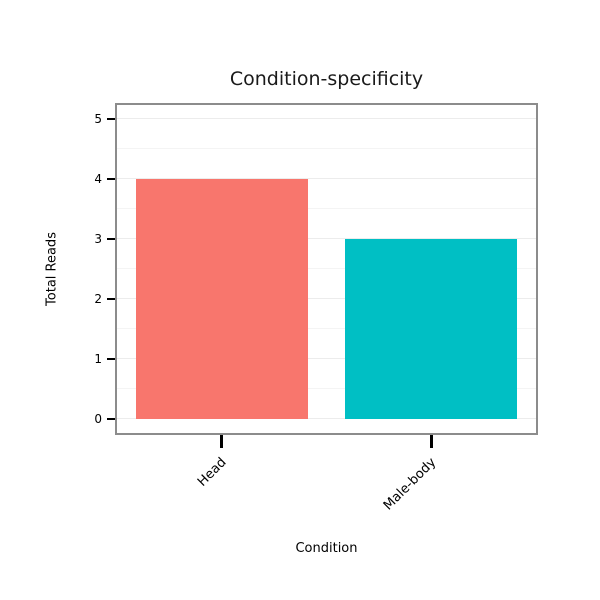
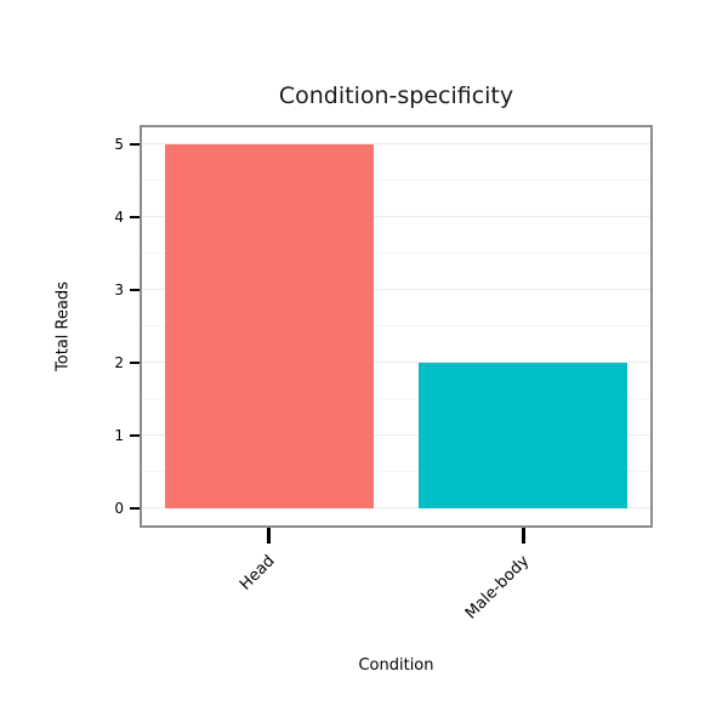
Head: 4 -> 5
Male-body: 3 -> 2
